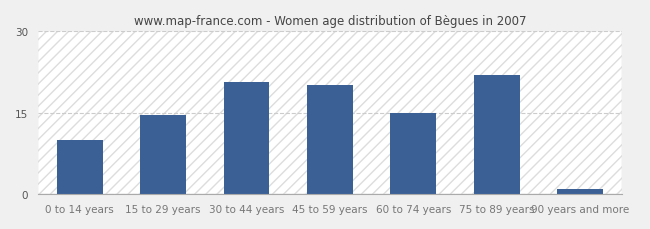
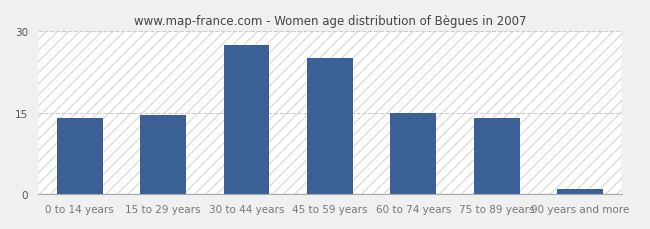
0 to 14 years: 10.0 -> 14.0
30 to 44 years: 20.6 -> 27.5
45 to 59 years: 20.0 -> 25.0
75 to 89 years: 22.0 -> 14.0
